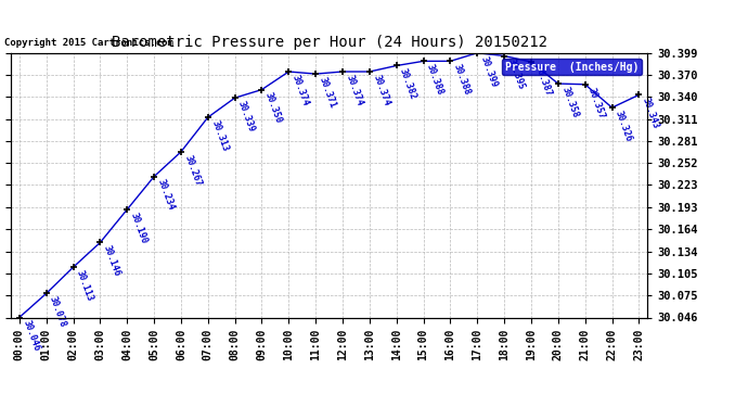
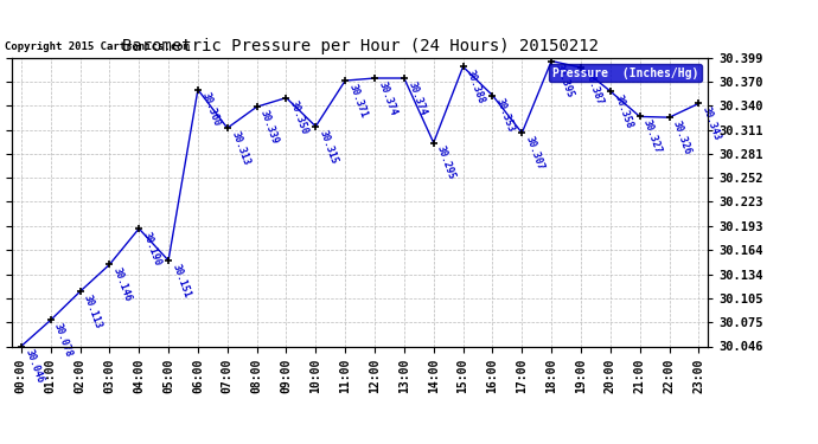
05:00: 30.234 -> 30.151
06:00: 30.267 -> 30.360
10:00: 30.374 -> 30.315
14:00: 30.382 -> 30.295
16:00: 30.388 -> 30.353
17:00: 30.399 -> 30.307
21:00: 30.357 -> 30.327
